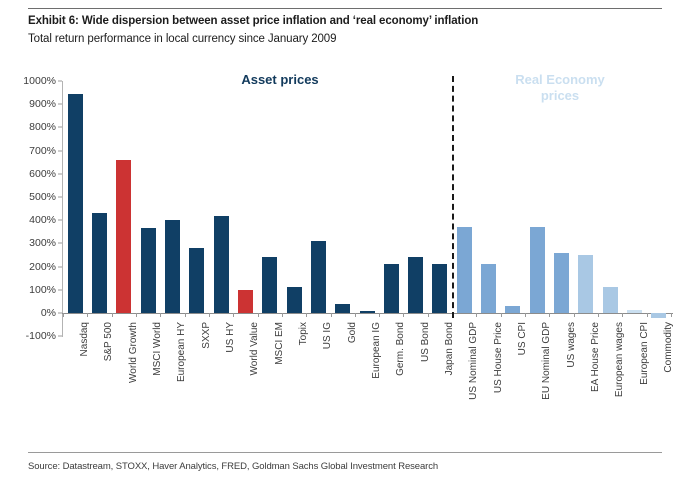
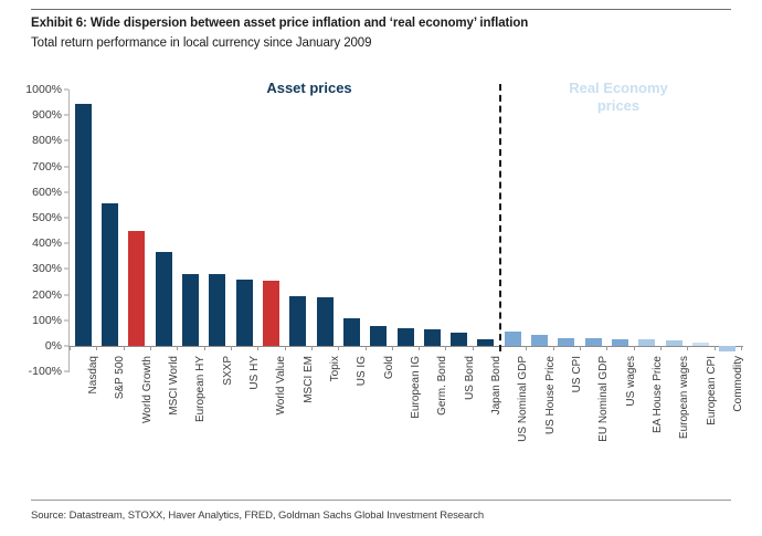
S&P 500: 430% -> 560%
World Growth: 660% -> 450%
European HY: 400% -> 280%
US HY: 420% -> 260%
World Value: 100% -> 250%
MSCI EM: 240% -> 200%
Topix: 110% -> 190%
US IG: 310% -> 110%
Gold: 40% -> 80%
European IG: 10% -> 70%
Germ. Bond: 210% -> 60%
US Bond: 240% -> 50%
Japan Bond: 210% -> 30%
US Nominal GDP: 370% -> 60%
US House Price: 210% -> 40%
EU Nominal GDP: 370% -> 30%
US wages: 260% -> 30%
EA House Price: 250% -> 30%
European wages: 110% -> 20%
